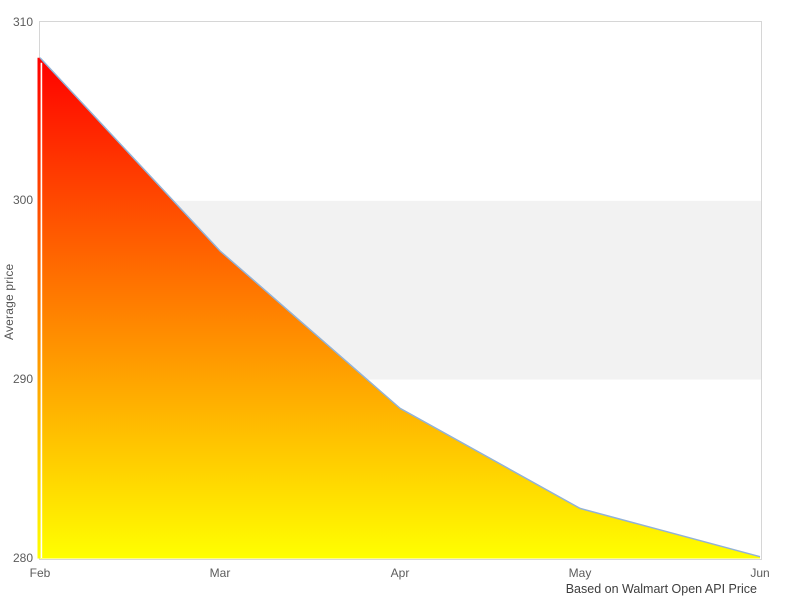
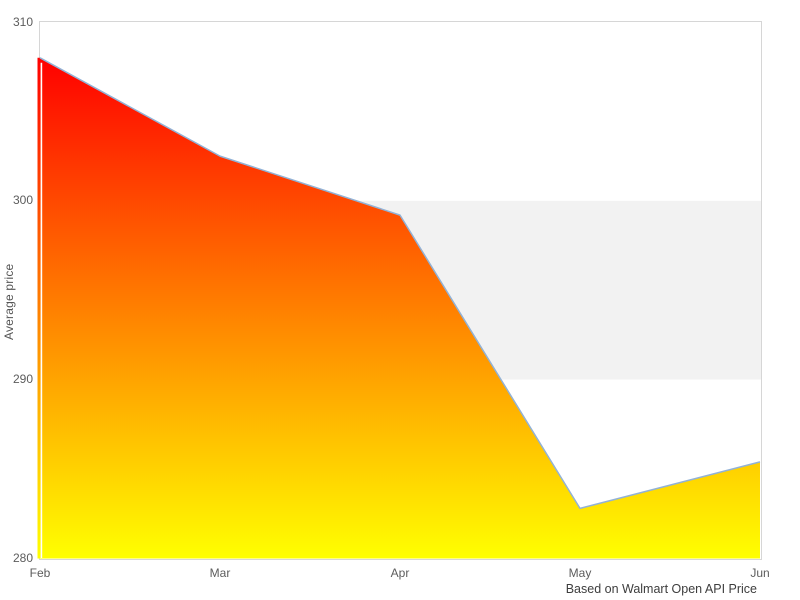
Mar: 297.2 -> 302.5
Apr: 288.4 -> 299.2
Jun: 280.1 -> 285.4
